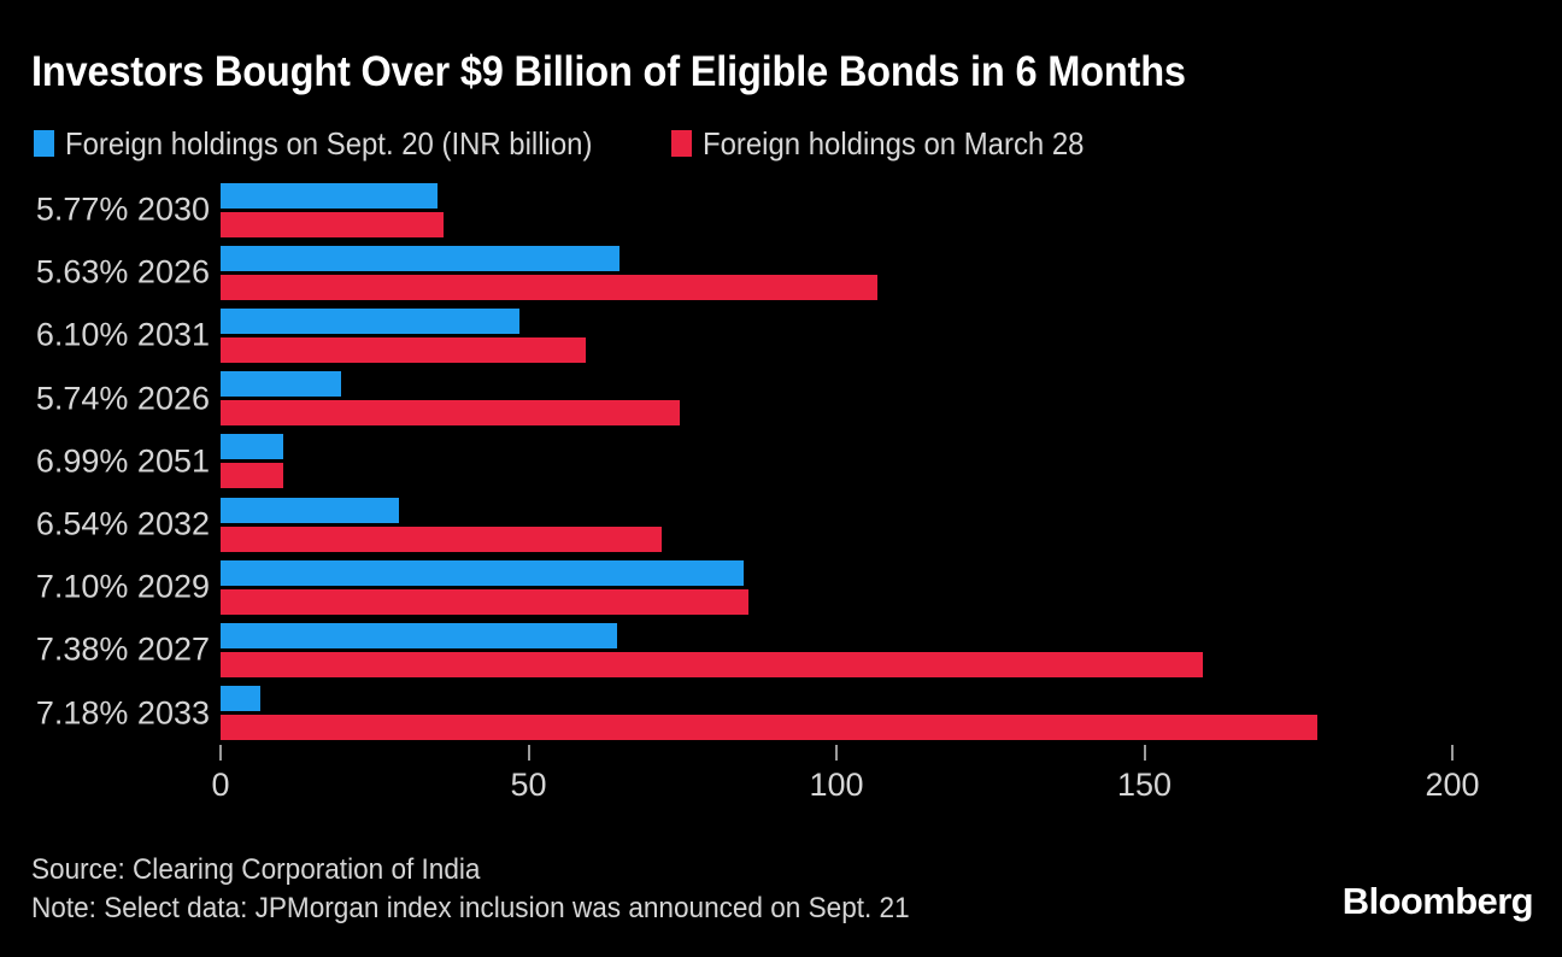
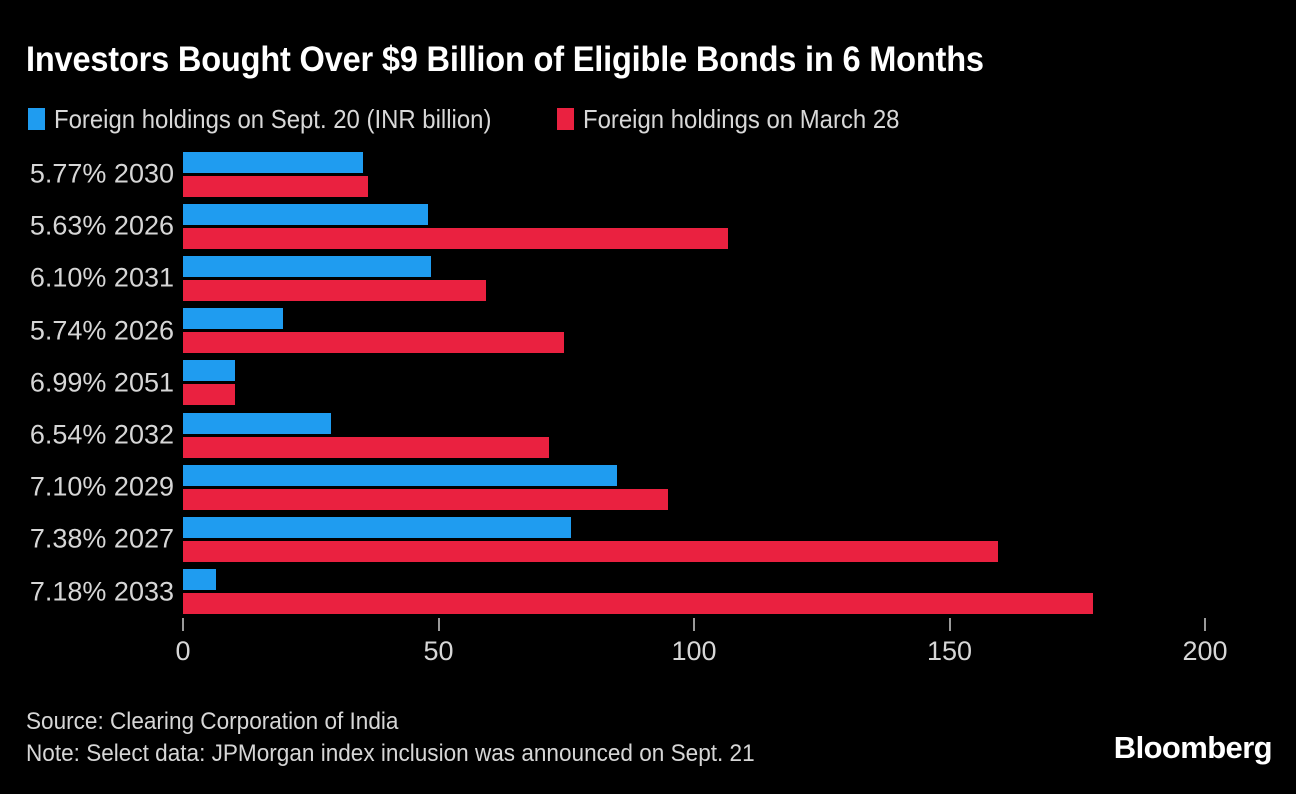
Foreign holdings on Sept. 20 (INR billion)/5.63% 2026: 65 -> 48
Foreign holdings on March 28/7.10% 2029: 86 -> 95
Foreign holdings on Sept. 20 (INR billion)/7.38% 2027: 64 -> 76
